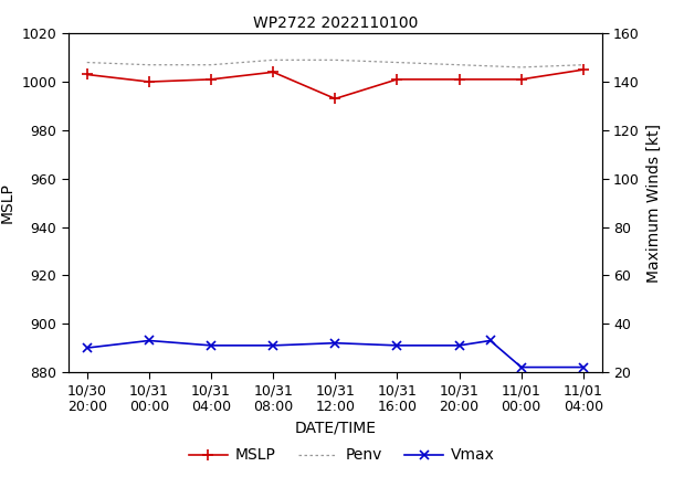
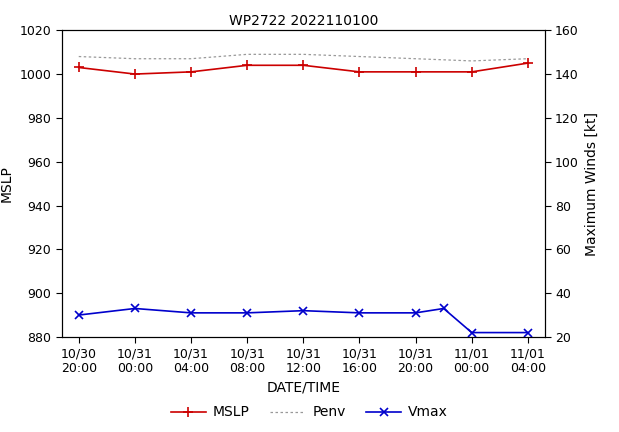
MSLP/10/31 12:00: 993 -> 1004
